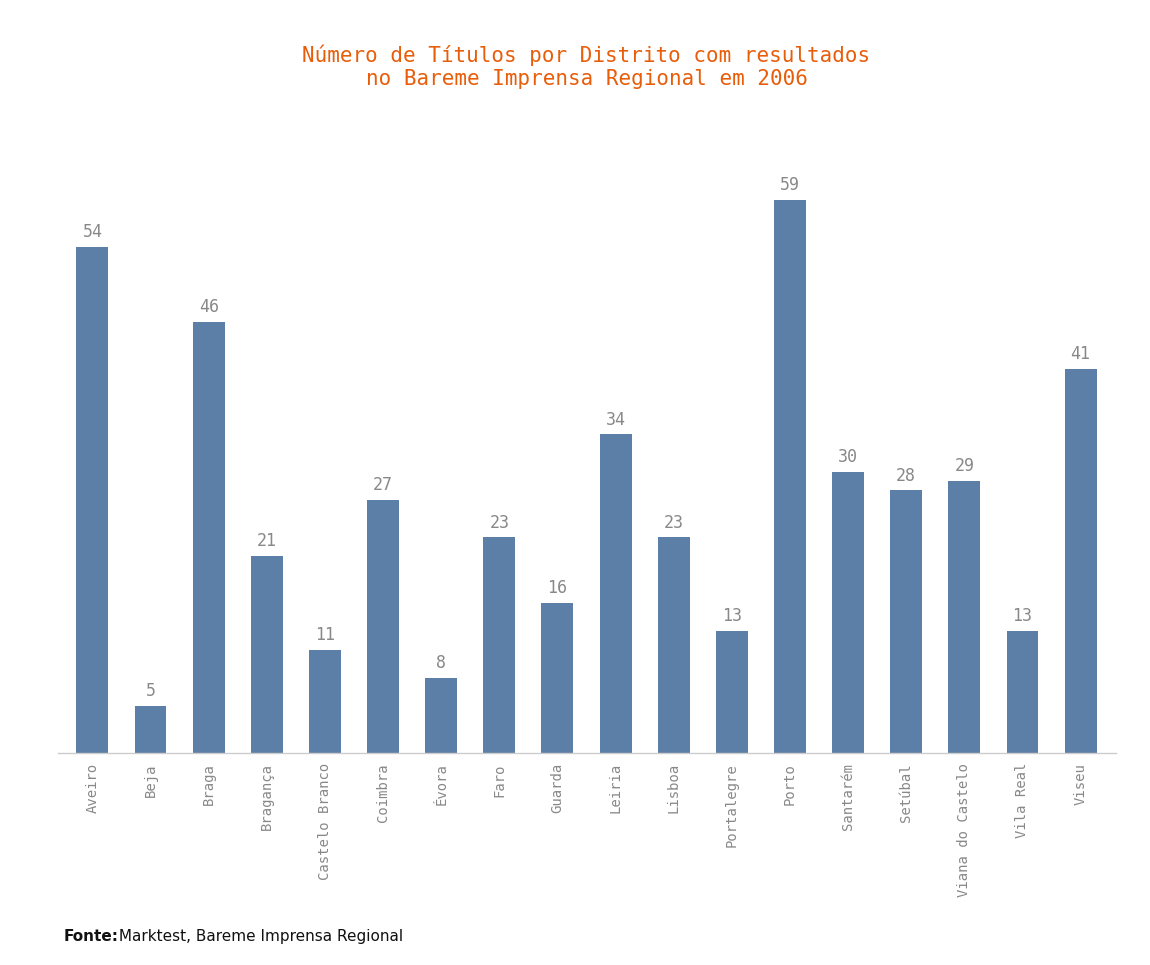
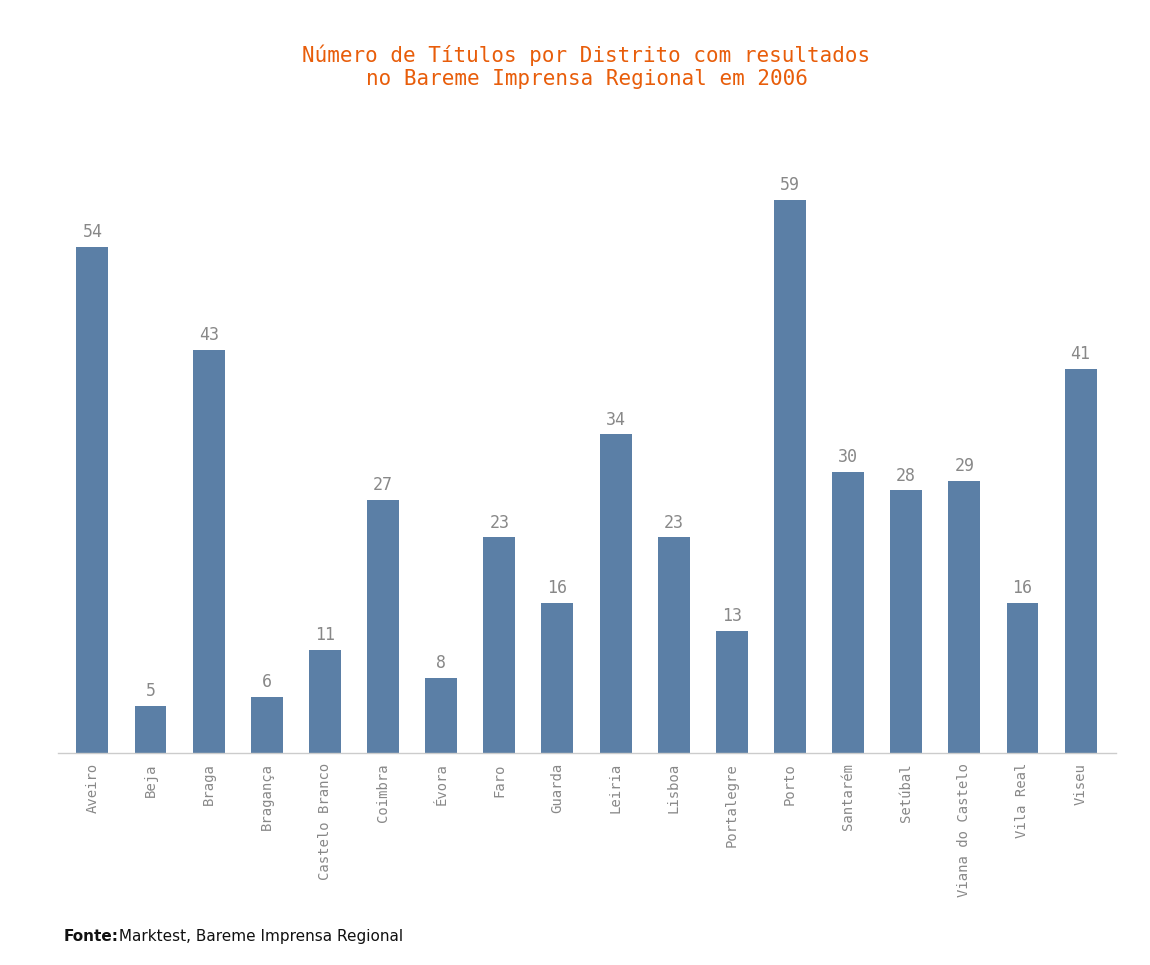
Braga: 46 -> 43
Bragança: 21 -> 6
Vila Real: 13 -> 16
